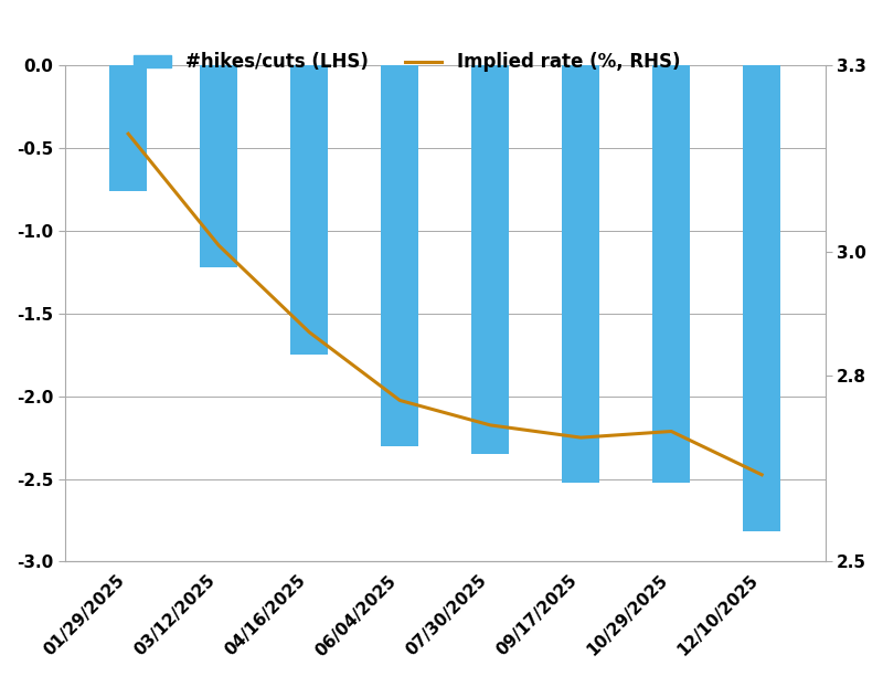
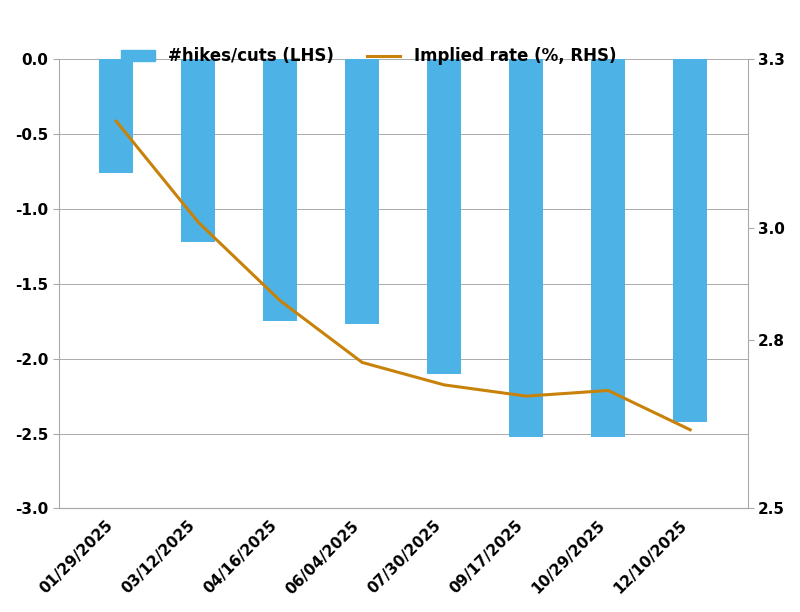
#hikes/cuts (LHS)/06/04/2025: -2.30 -> -1.77
#hikes/cuts (LHS)/07/30/2025: -2.35 -> -2.10
#hikes/cuts (LHS)/12/10/2025: -2.82 -> -2.42
